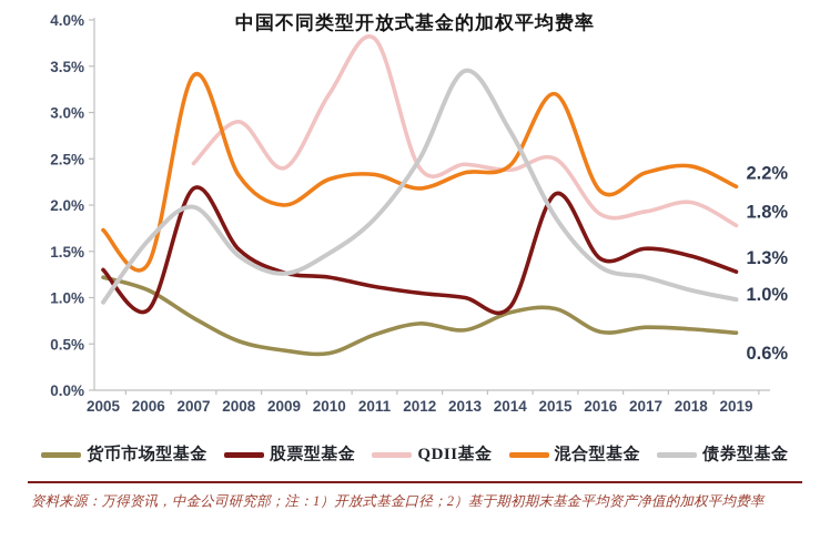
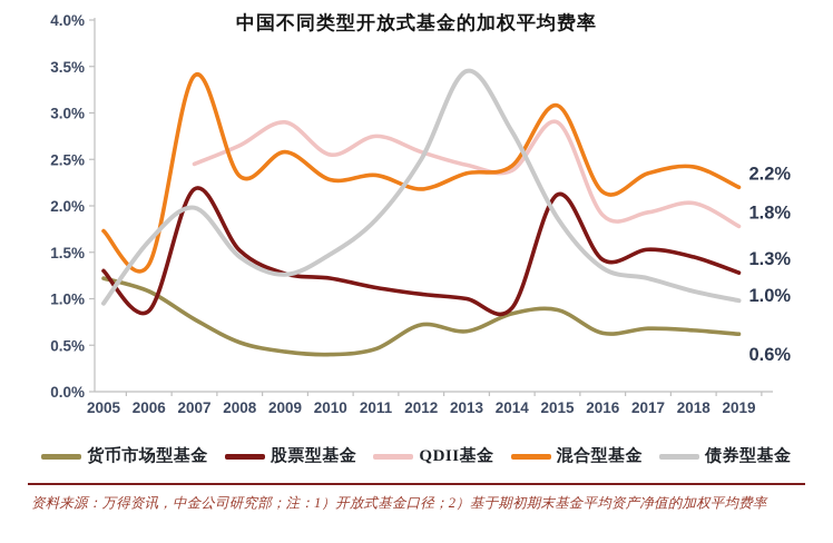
QDII基金/2008: 2.9% -> 2.6%
QDII基金/2009: 2.4% -> 2.9%
混合型基金/2009: 2.0% -> 2.6%
QDII基金/2010: 3.2% -> 2.5%
货币市场型基金/2011: 0.6% -> 0.5%
QDII基金/2011: 3.8% -> 2.8%
QDII基金/2012: 2.4% -> 2.6%
QDII基金/2015: 2.5% -> 2.9%
混合型基金/2015: 3.2% -> 3.1%
